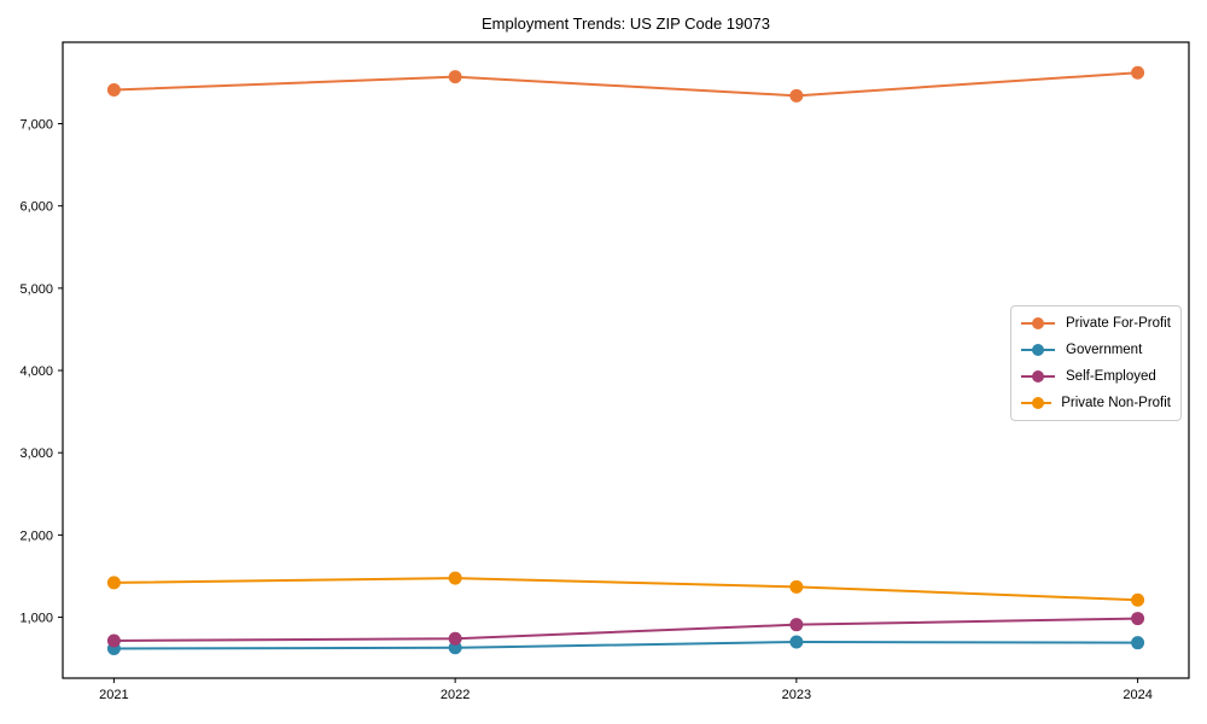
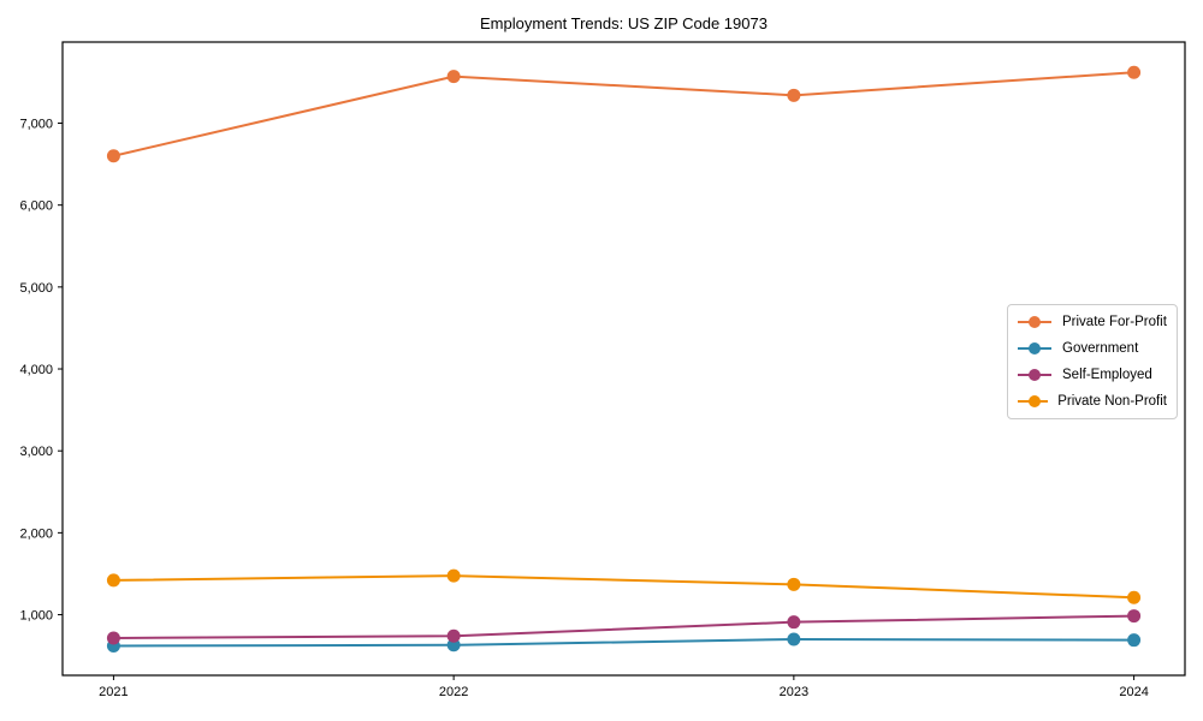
Private For-Profit/2021: 7400 -> 6600
